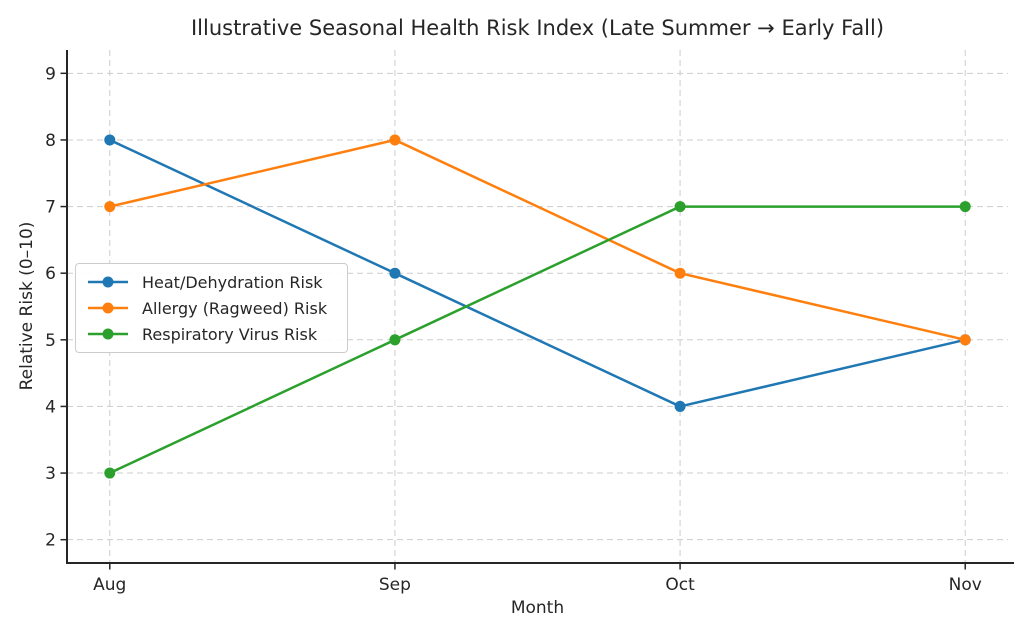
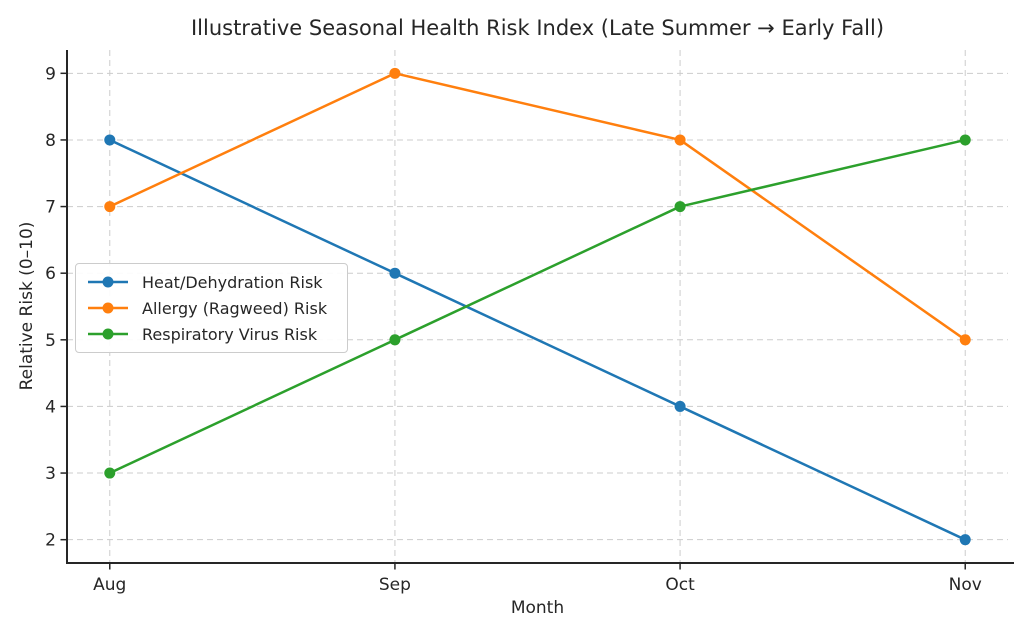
Allergy (Ragweed) Risk/Sep: 8 -> 9
Allergy (Ragweed) Risk/Oct: 6 -> 8
Heat/Dehydration Risk/Nov: 5 -> 2
Respiratory Virus Risk/Nov: 7 -> 8
